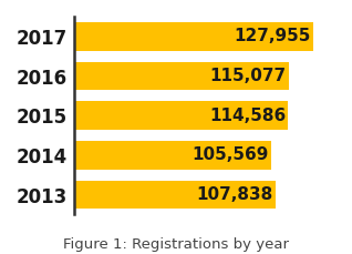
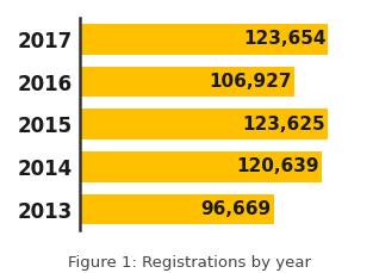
2017: 127,955 -> 123,654
2016: 115,077 -> 106,927
2015: 114,586 -> 123,625
2014: 105,569 -> 120,639
2013: 107,838 -> 96,669
